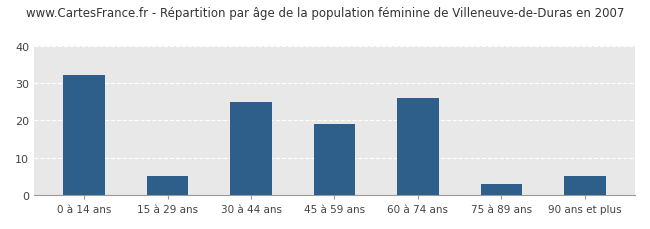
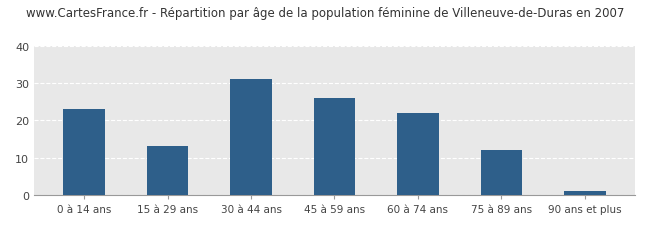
0 à 14 ans: 32 -> 23
15 à 29 ans: 5 -> 13
30 à 44 ans: 25 -> 31
45 à 59 ans: 19 -> 26
60 à 74 ans: 26 -> 22
75 à 89 ans: 3 -> 12
90 ans et plus: 5 -> 1
